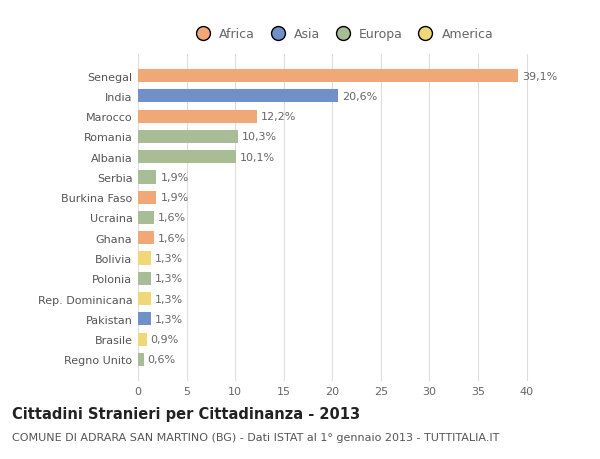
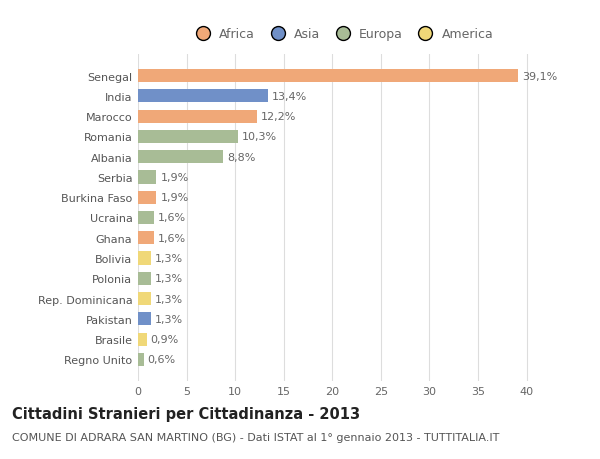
India: 20,6% -> 13,4%
Albania: 10,1% -> 8,8%
